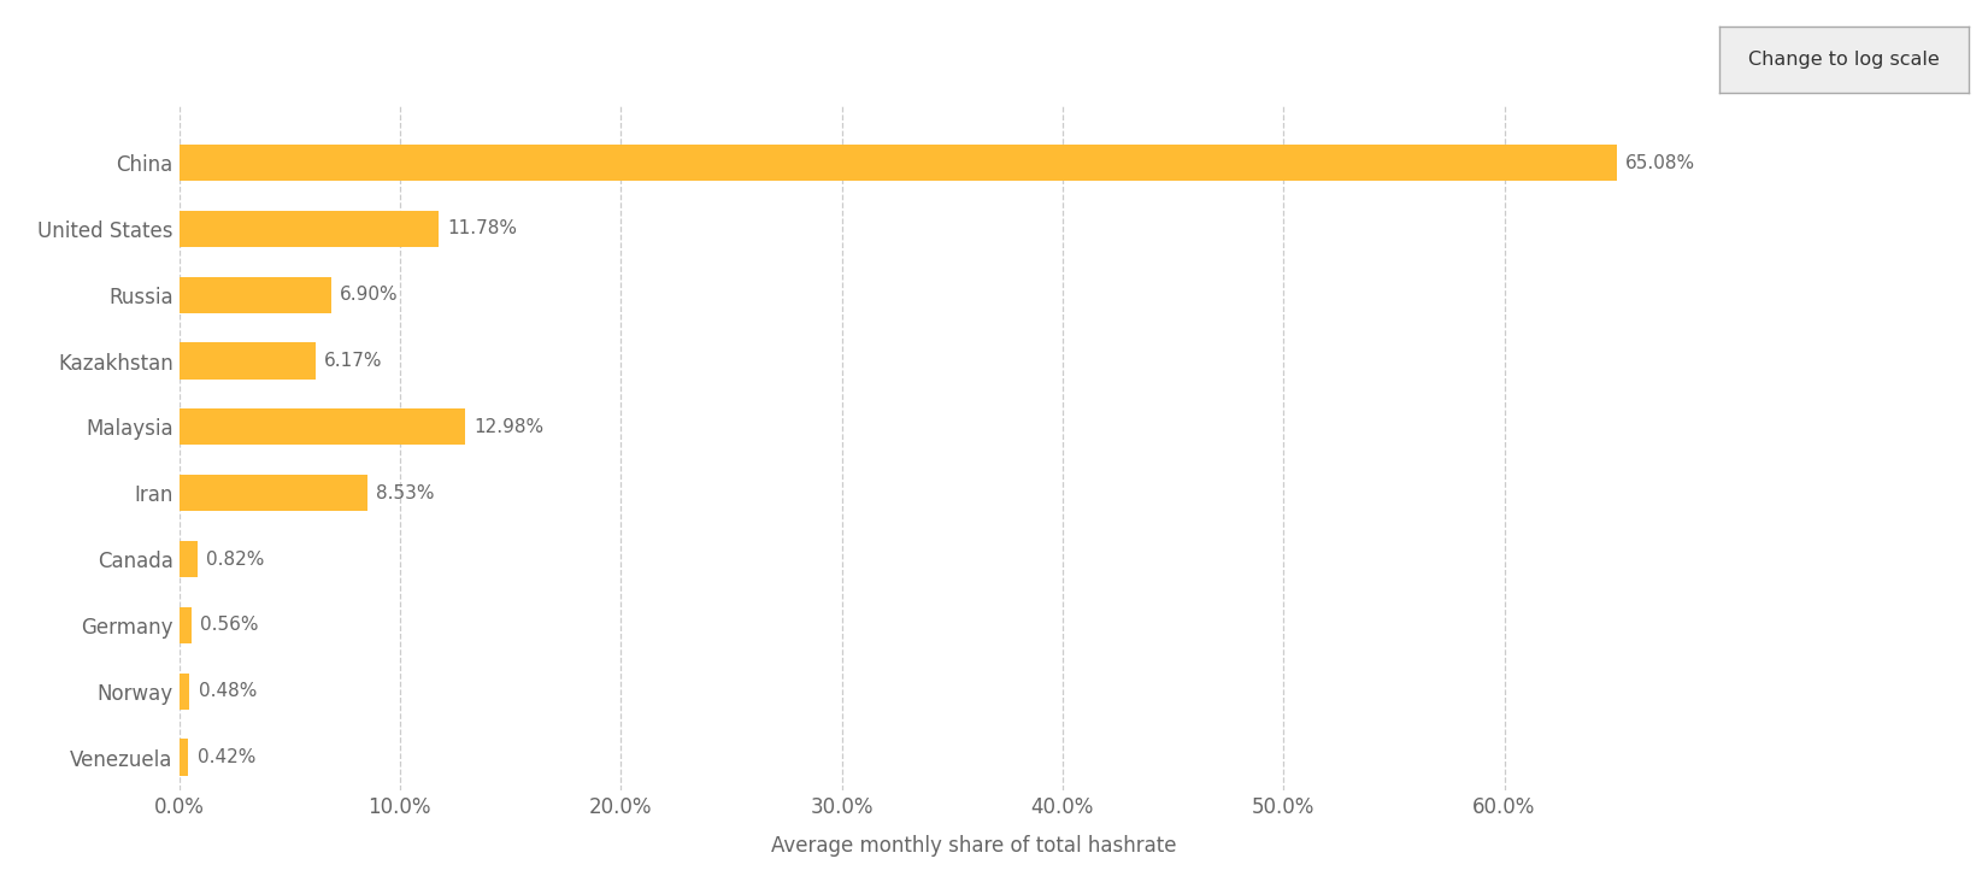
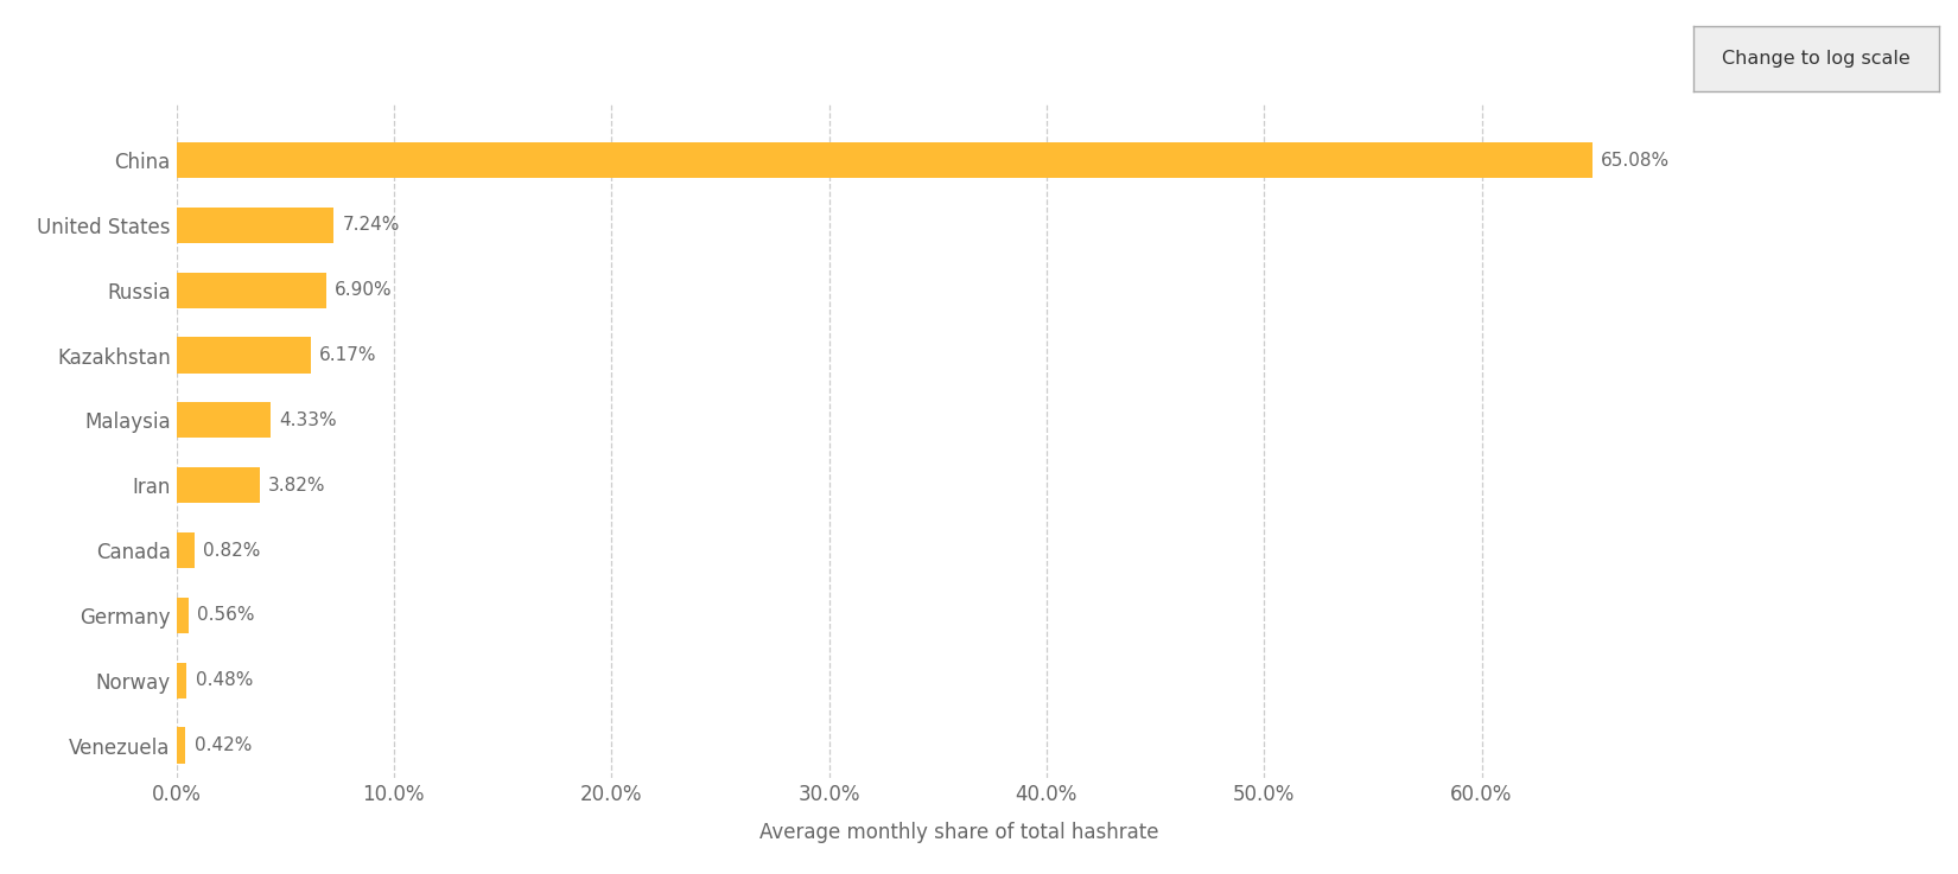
United States: 11.78% -> 7.24%
Malaysia: 12.98% -> 4.33%
Iran: 8.53% -> 3.82%
